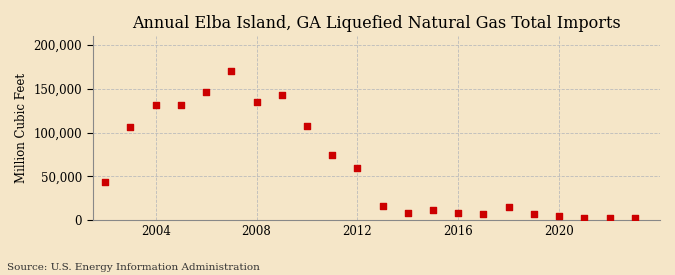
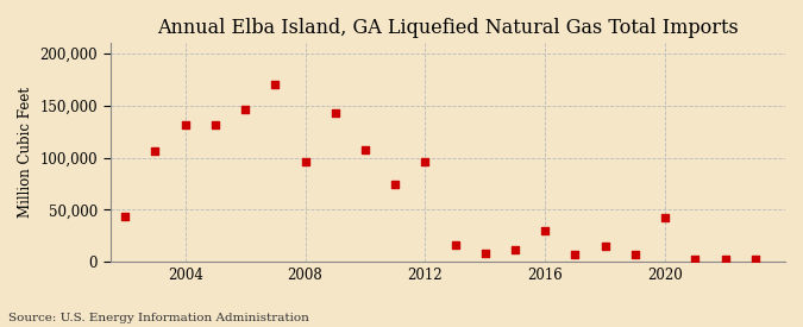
2008: 135,000 -> 96,000
2012: 59,000 -> 96,000
2016: 8,000 -> 30,000
2020: 4,000 -> 42,000
